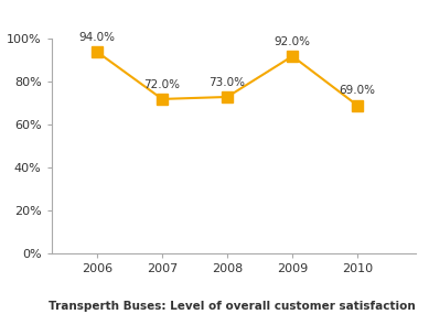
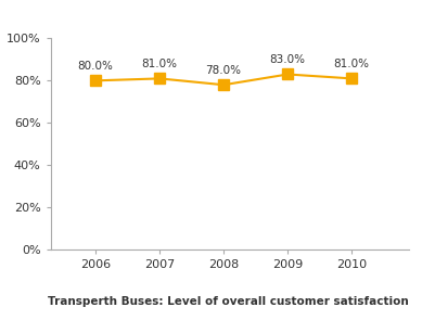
2006: 94.0% -> 80.0%
2007: 72.0% -> 81.0%
2008: 73.0% -> 78.0%
2009: 92.0% -> 83.0%
2010: 69.0% -> 81.0%
